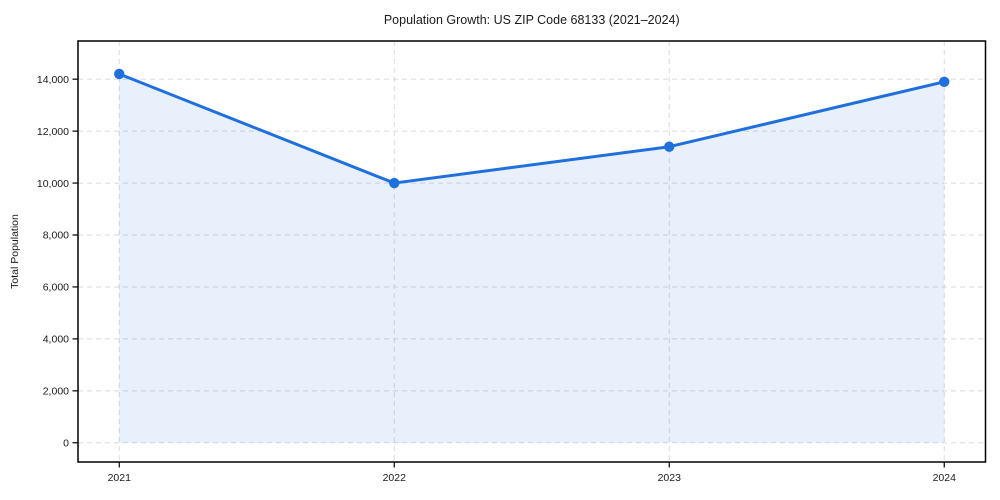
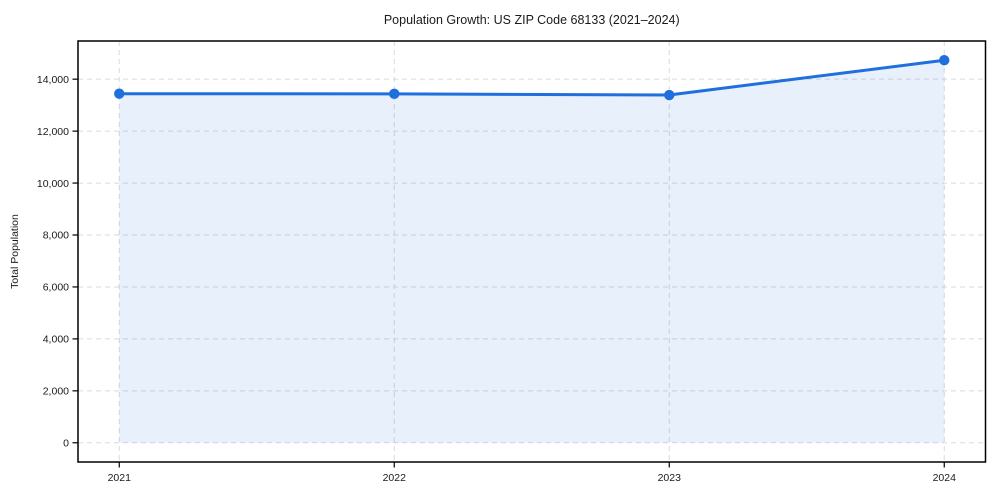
2021: 14200 -> 13400
2022: 10000 -> 13400
2023: 11400 -> 13400
2024: 13900 -> 14700
